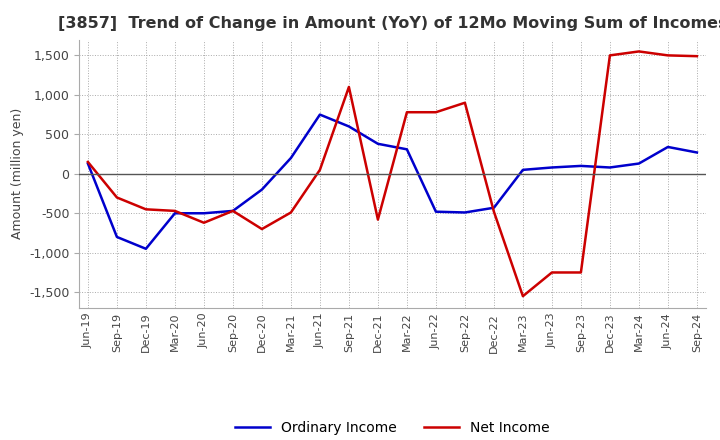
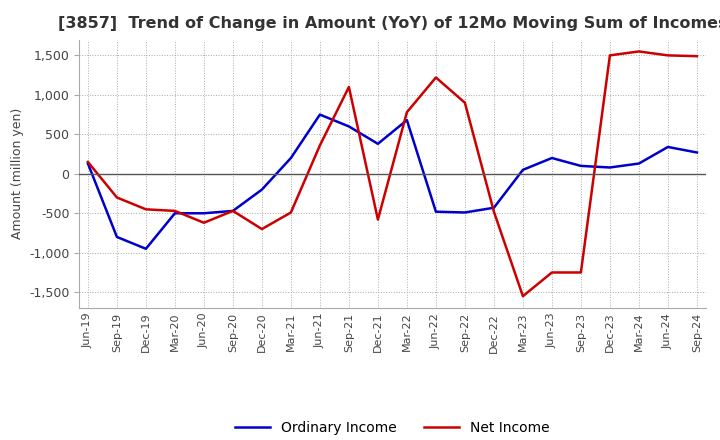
Net Income/Jun-21: 50 -> 360
Ordinary Income/Mar-22: 310 -> 680
Net Income/Jun-22: 780 -> 1,220
Ordinary Income/Jun-23: 80 -> 200
